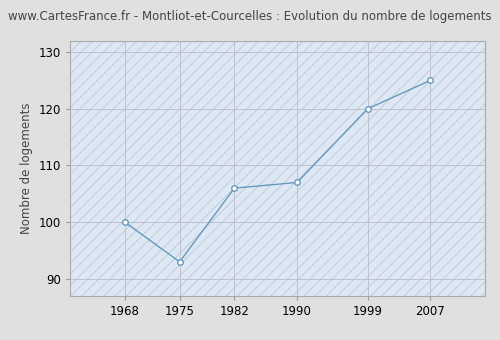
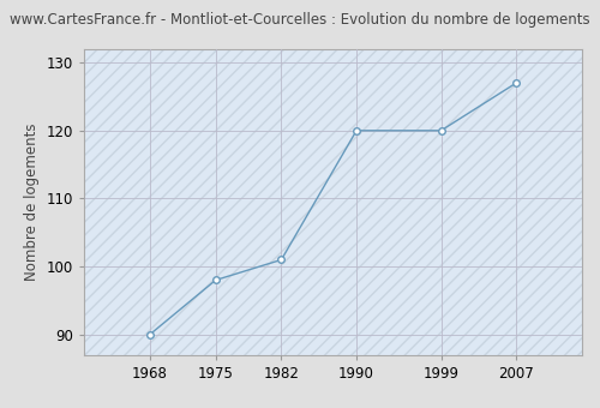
1968: 100 -> 90
1975: 93 -> 98
1982: 106 -> 101
1990: 107 -> 120
2007: 125 -> 127
